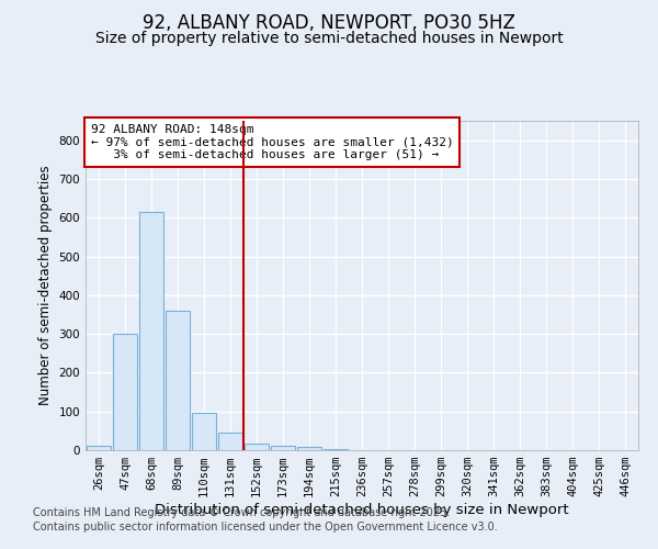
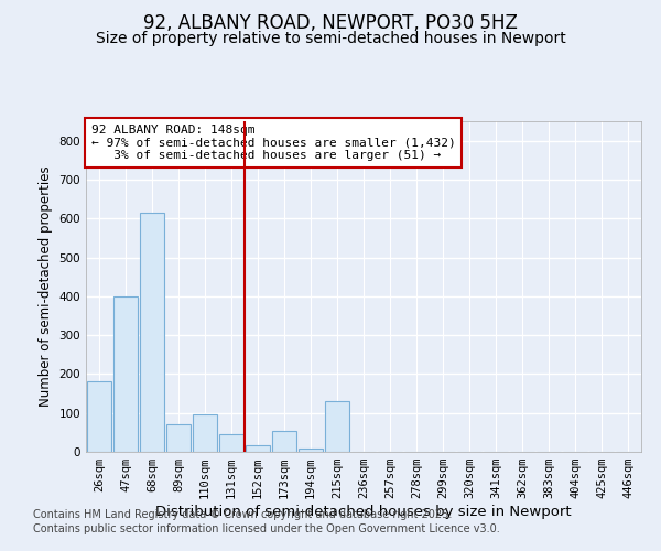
26sqm: 10 -> 180
47sqm: 300 -> 400
89sqm: 360 -> 70
173sqm: 10 -> 55
215sqm: 2 -> 130
